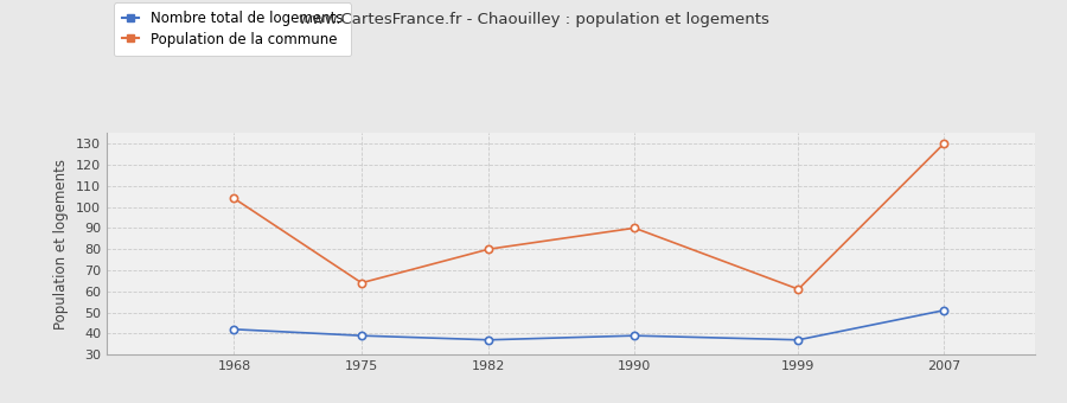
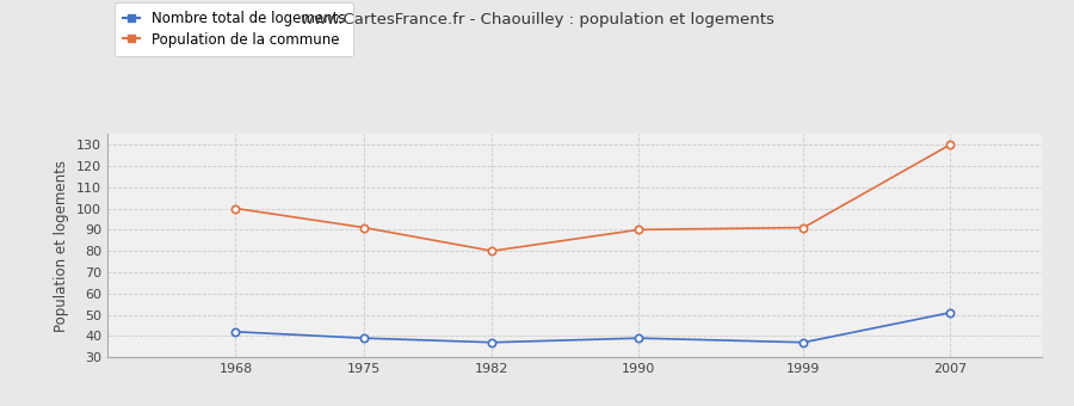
Population de la commune/1968: 104 -> 100
Population de la commune/1975: 64 -> 91
Population de la commune/1999: 61 -> 91
